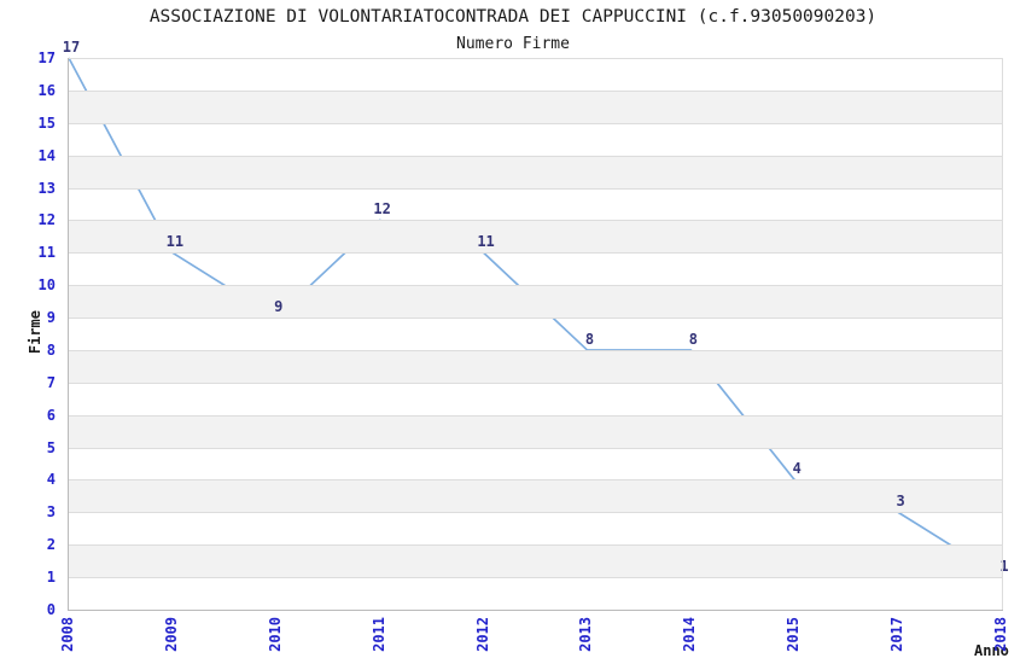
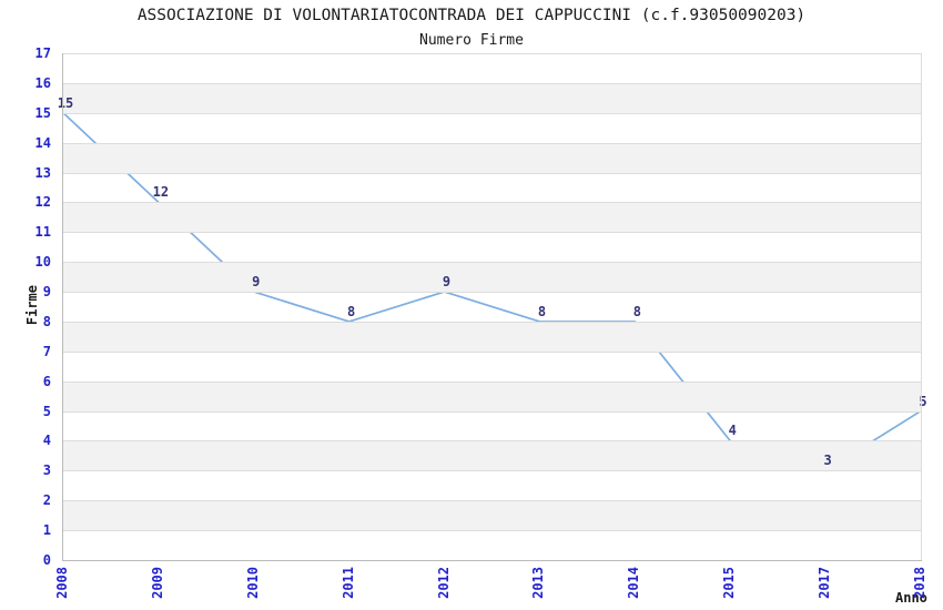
2008: 17 -> 15
2009: 11 -> 12
2011: 12 -> 8
2012: 11 -> 9
2018: 1 -> 5
